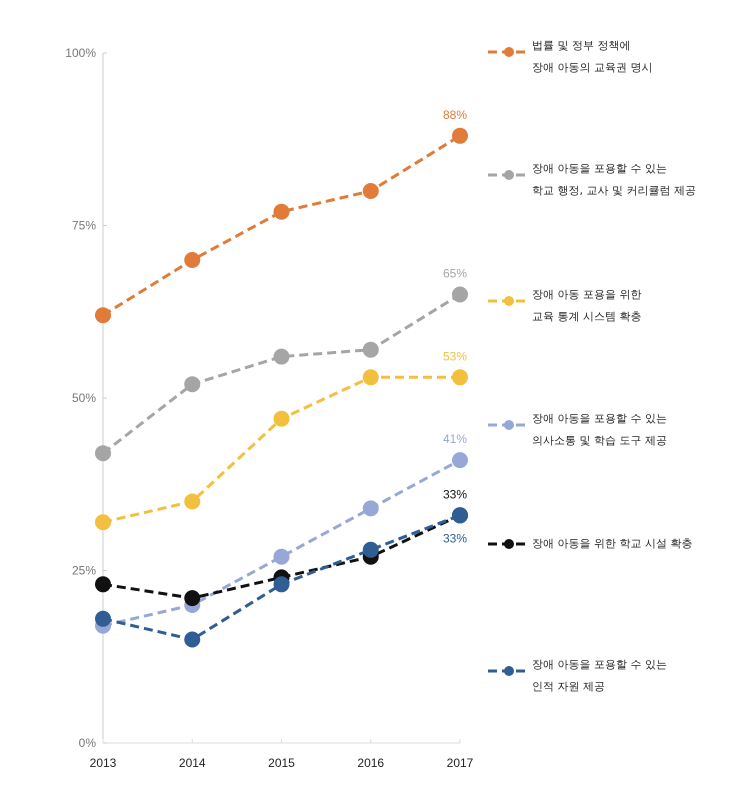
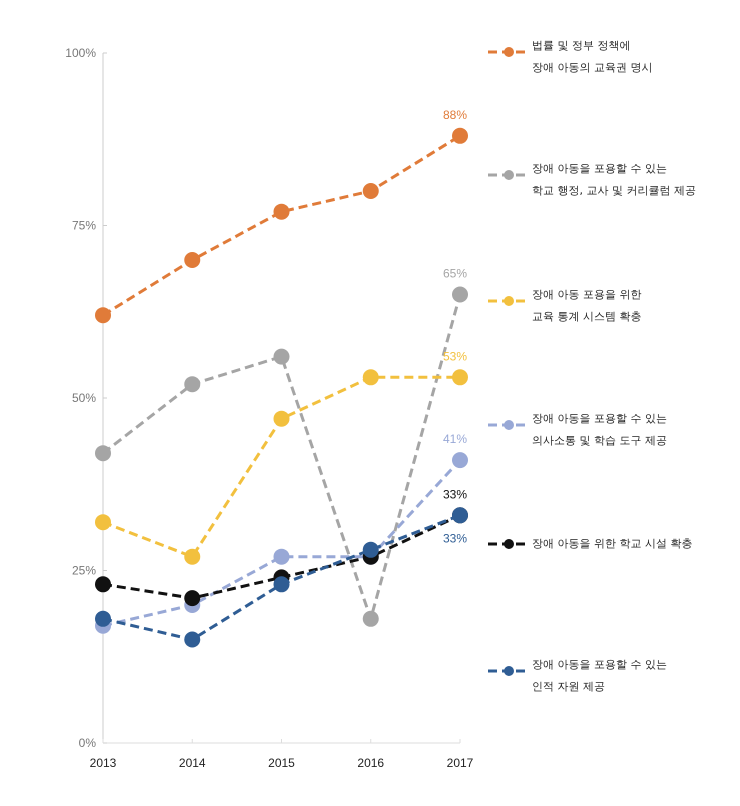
장애 아동 포용을 위한 교육 통계 시스템 확충/2014: 35% -> 27%
장애 아동을 포용할 수 있는 학교 행정, 교사 및 커리큘럼 제공/2016: 57% -> 18%
장애 아동을 포용할 수 있는 의사소통 및 학습 도구 제공/2016: 34% -> 27%
